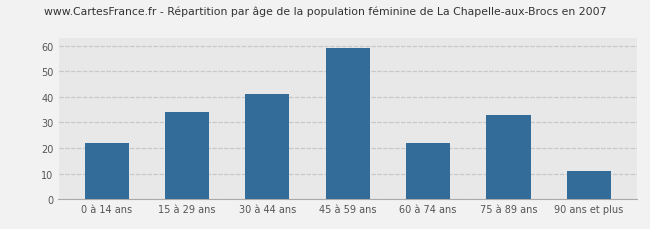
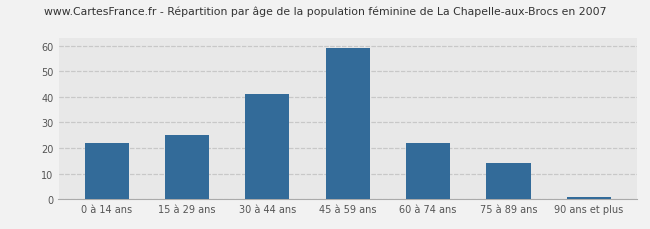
15 à 29 ans: 34 -> 25
75 à 89 ans: 33 -> 14
90 ans et plus: 11 -> 1
